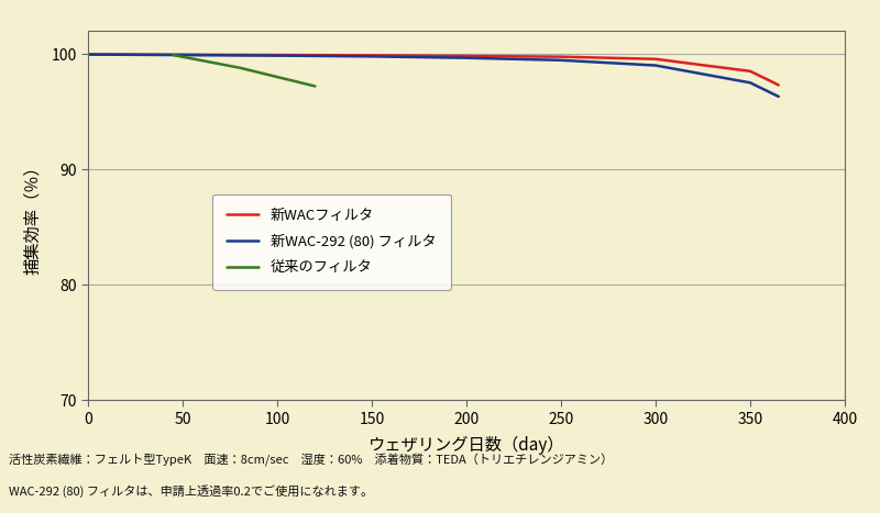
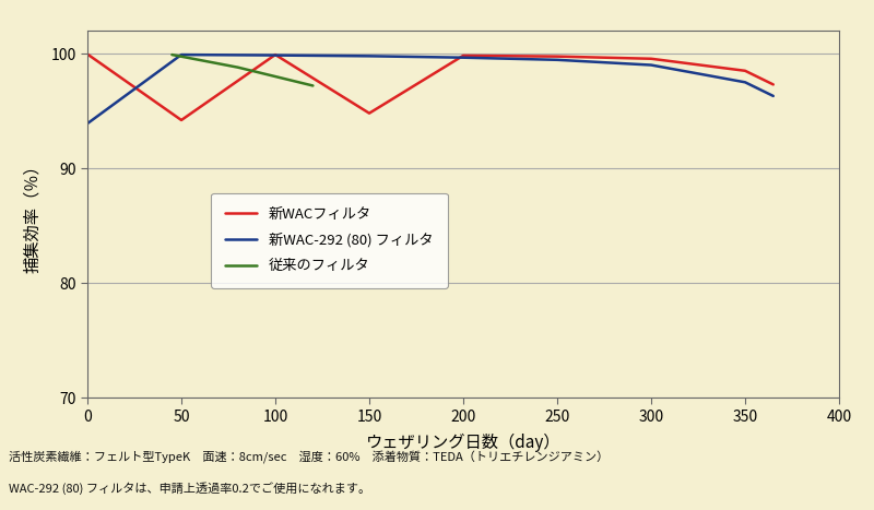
新WAC-292 (80) フィルタ/0: 100.0 -> 93.9
新WACフィルタ/50: 99.9 -> 94.2
新WACフィルタ/150: 99.9 -> 94.8
